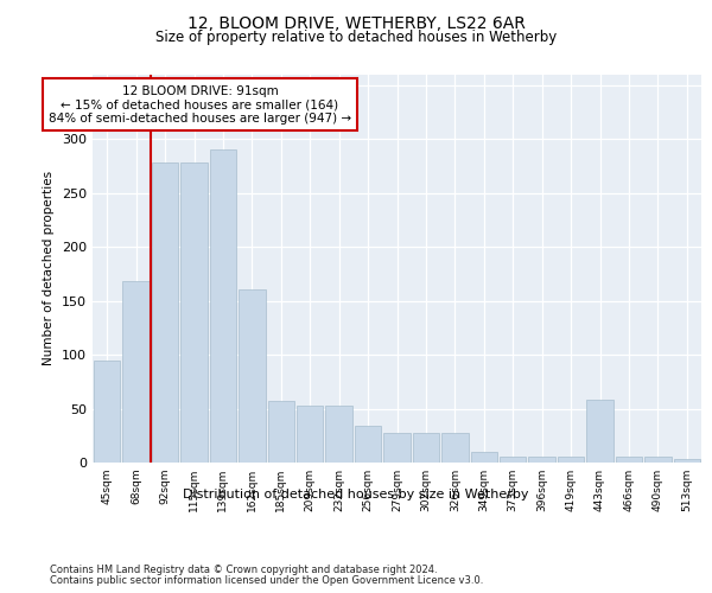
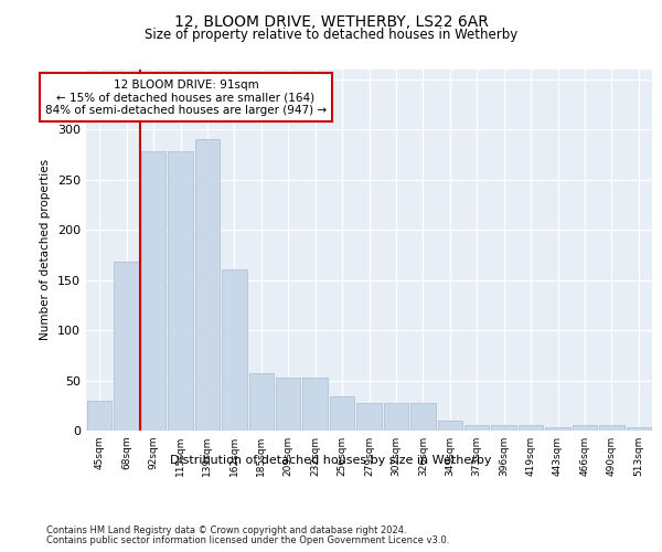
45sqm: 94 -> 30
443sqm: 58 -> 3
